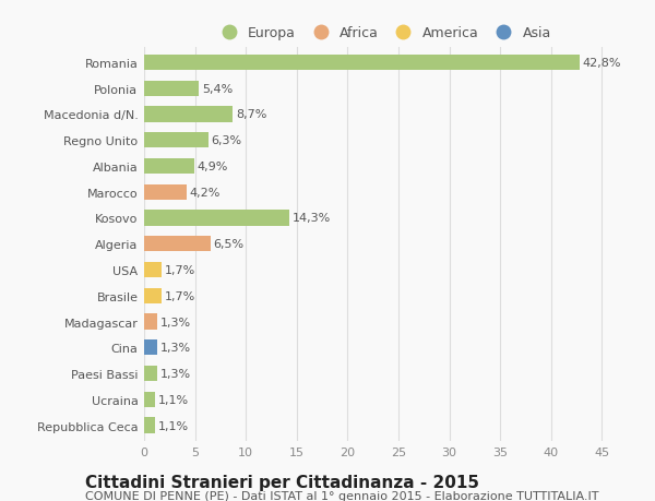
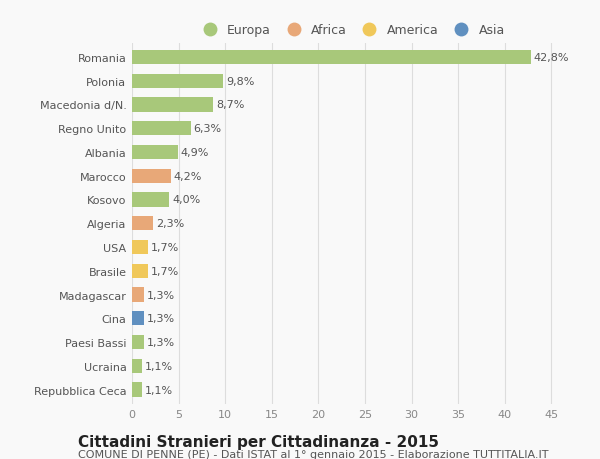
Polonia: 5,4% -> 9,8%
Kosovo: 14,3% -> 4,0%
Algeria: 6,5% -> 2,3%
